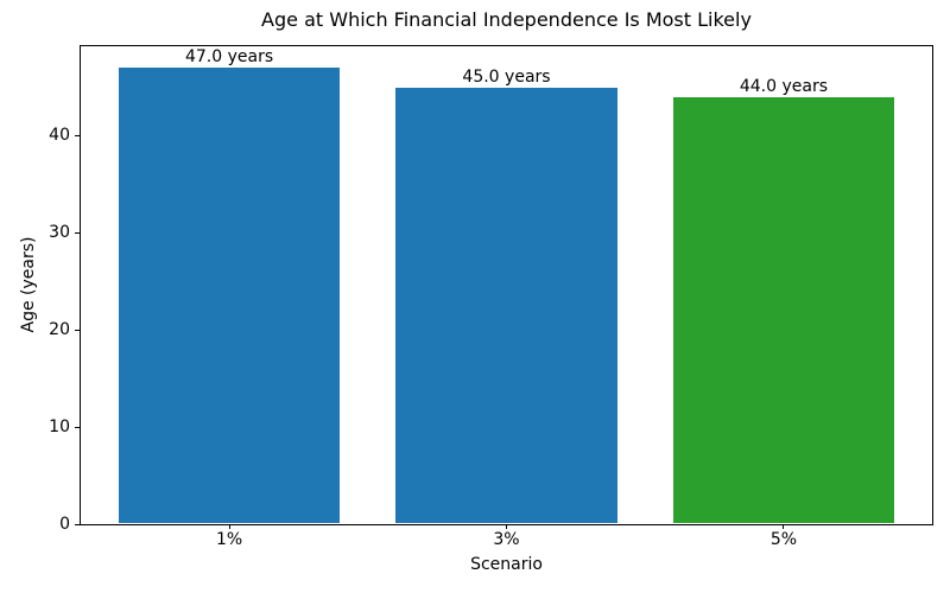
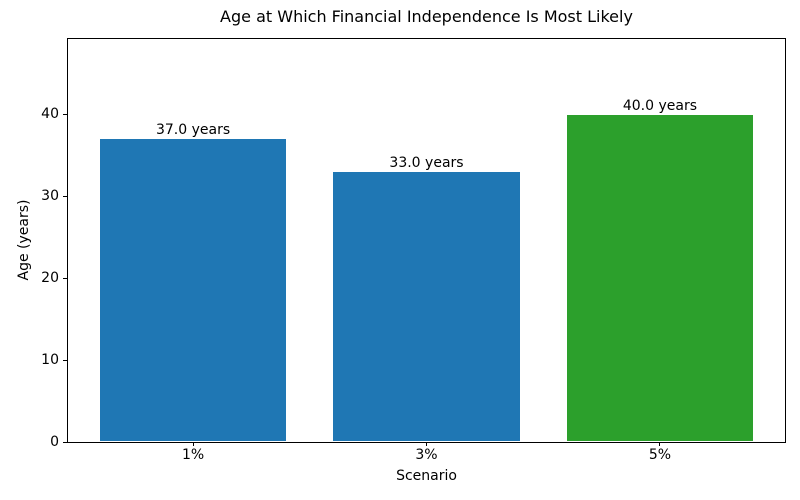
1%: 47.0 -> 37.0
3%: 45.0 -> 33.0
5%: 44.0 -> 40.0
